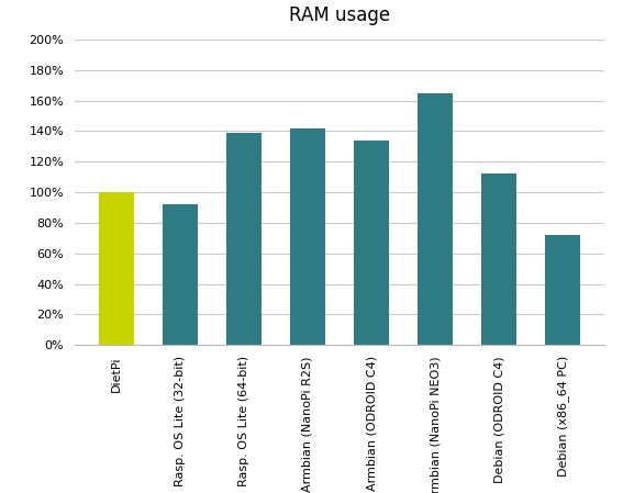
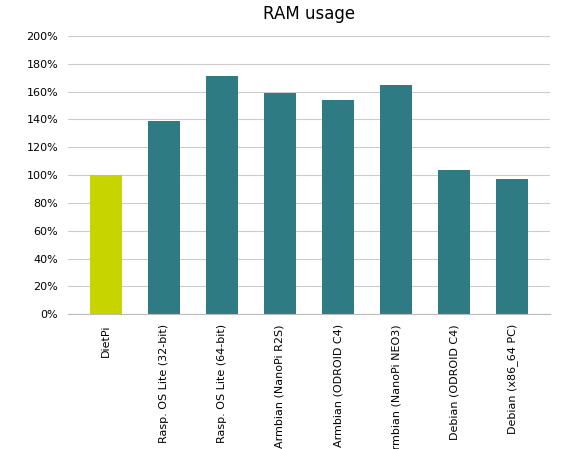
Rasp. OS Lite (32-bit): 92% -> 139%
Rasp. OS Lite (64-bit): 139% -> 171%
Armbian (NanoPi R2S): 142% -> 159%
Armbian (ODROID C4): 134% -> 154%
Debian (ODROID C4): 112% -> 104%
Debian (x86_64 PC): 72% -> 97%
